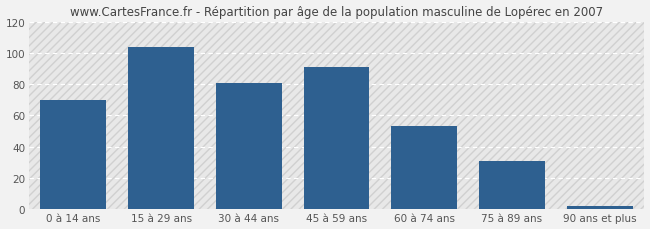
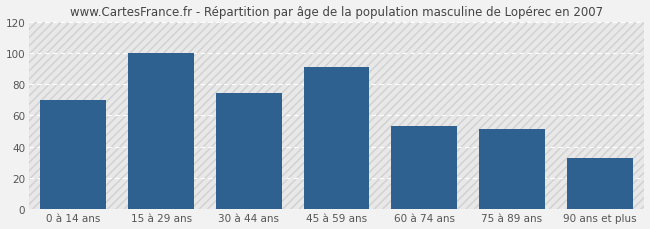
15 à 29 ans: 104 -> 100
30 à 44 ans: 81 -> 74
75 à 89 ans: 31 -> 51
90 ans et plus: 2 -> 33
